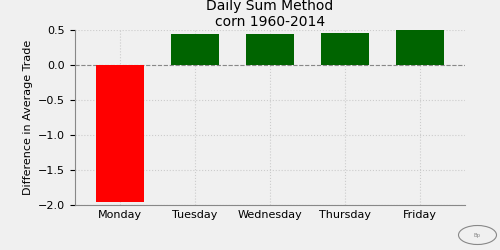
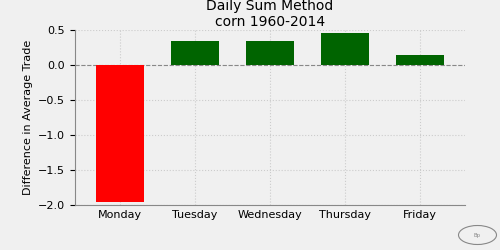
Tuesday: 0.45 -> 0.34
Wednesday: 0.44 -> 0.34
Friday: 0.50 -> 0.14
